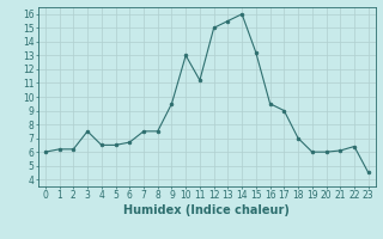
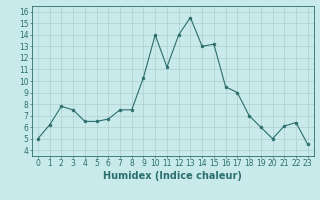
0: 6.0 -> 5.0
2: 6.2 -> 7.8
9: 9.5 -> 10.3
10: 13.0 -> 14.0
12: 15.0 -> 14.0
14: 16.0 -> 13.0
20: 6.0 -> 5.0
